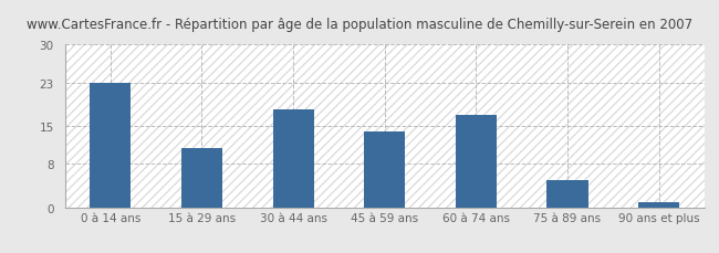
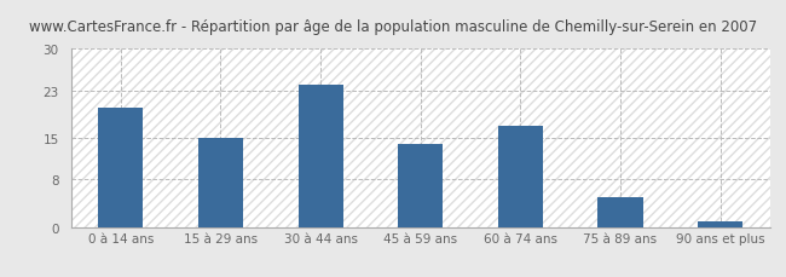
0 à 14 ans: 23 -> 20
15 à 29 ans: 11 -> 15
30 à 44 ans: 18 -> 24
